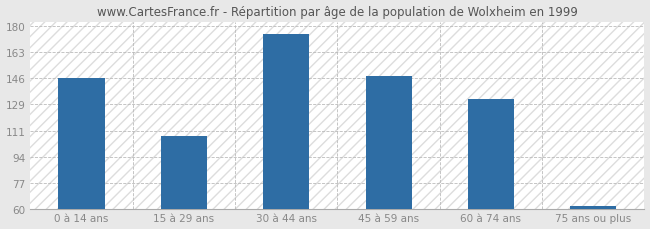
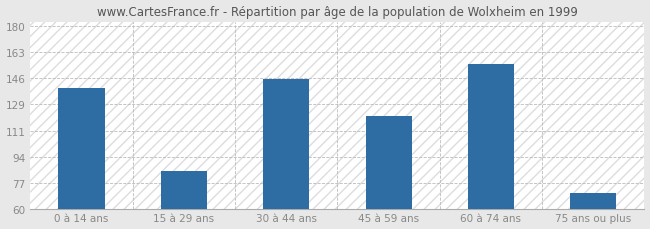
0 à 14 ans: 146 -> 139
15 à 29 ans: 108 -> 85
30 à 44 ans: 175 -> 145
45 à 59 ans: 147 -> 121
60 à 74 ans: 132 -> 155
75 ans ou plus: 62 -> 70
